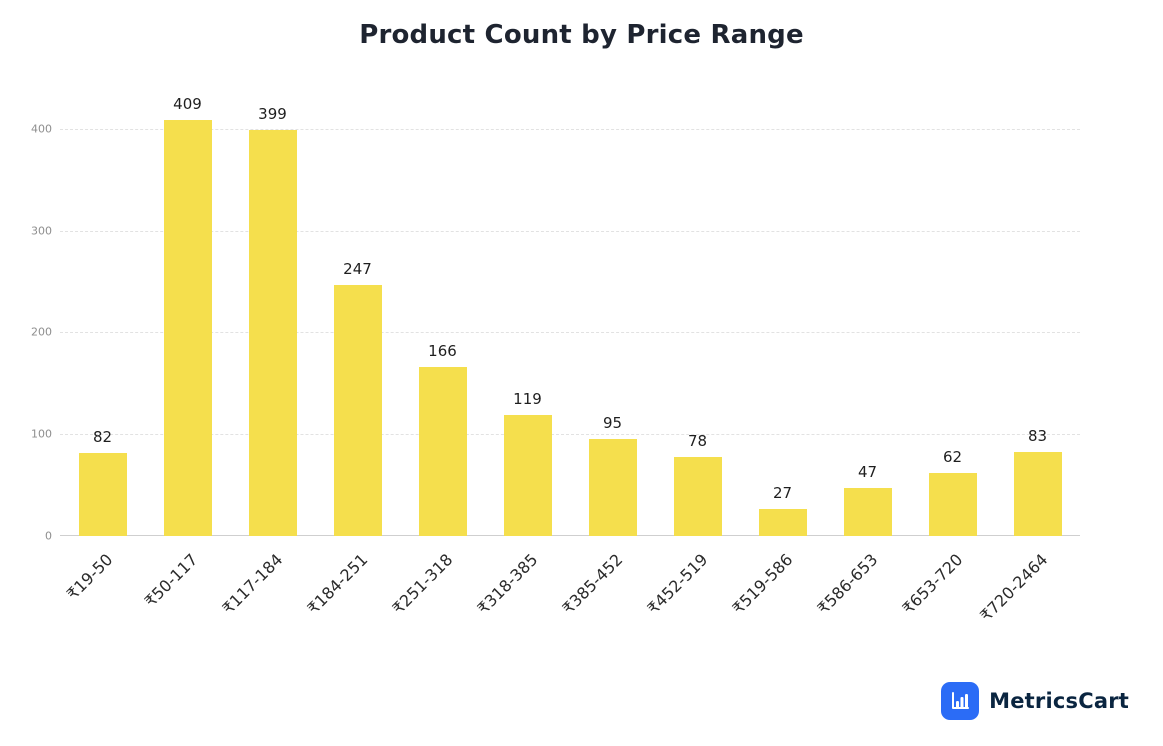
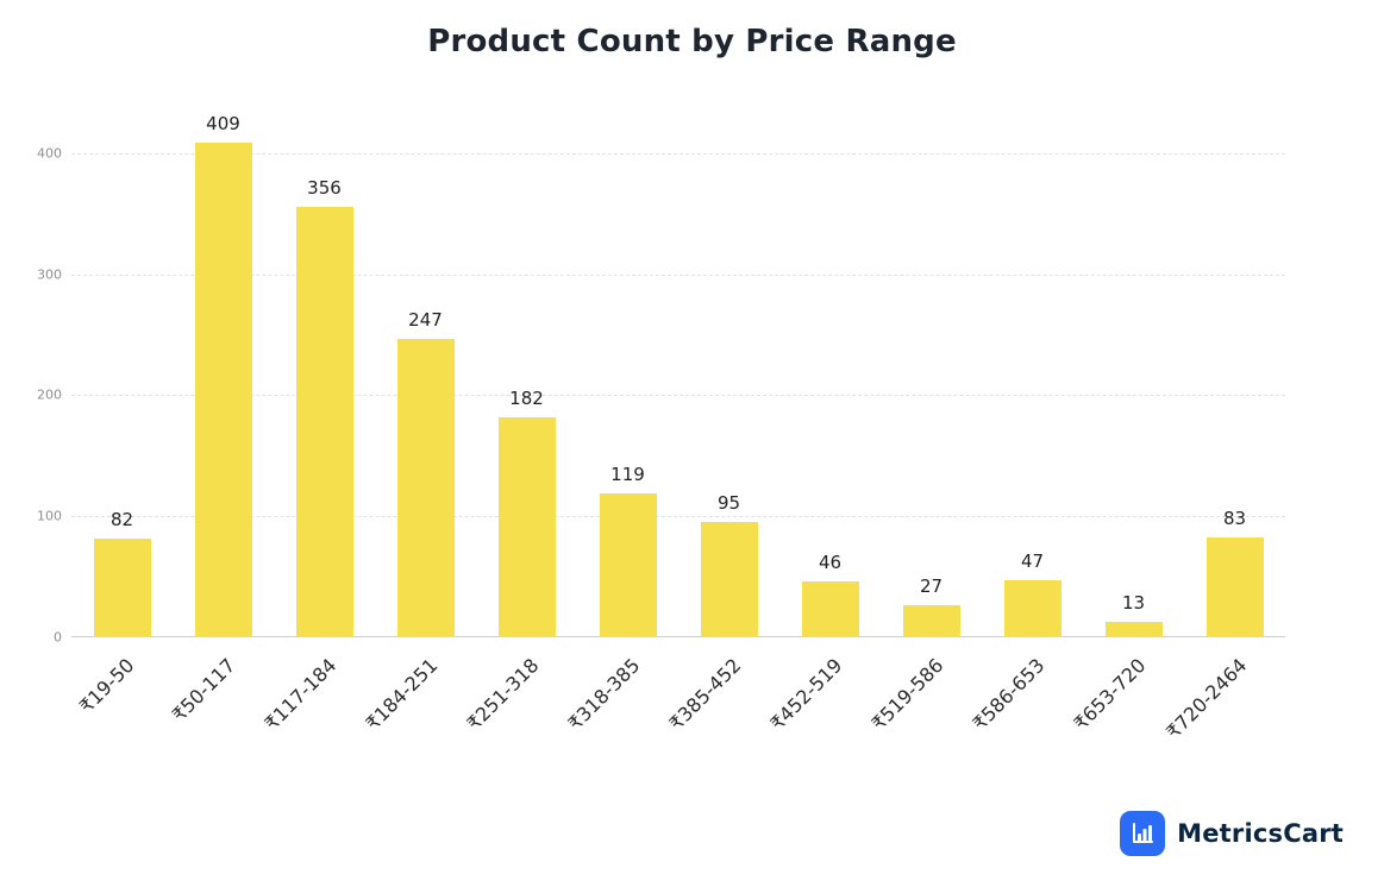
₹117-184: 399 -> 356
₹251-318: 166 -> 182
₹452-519: 78 -> 46
₹653-720: 62 -> 13
